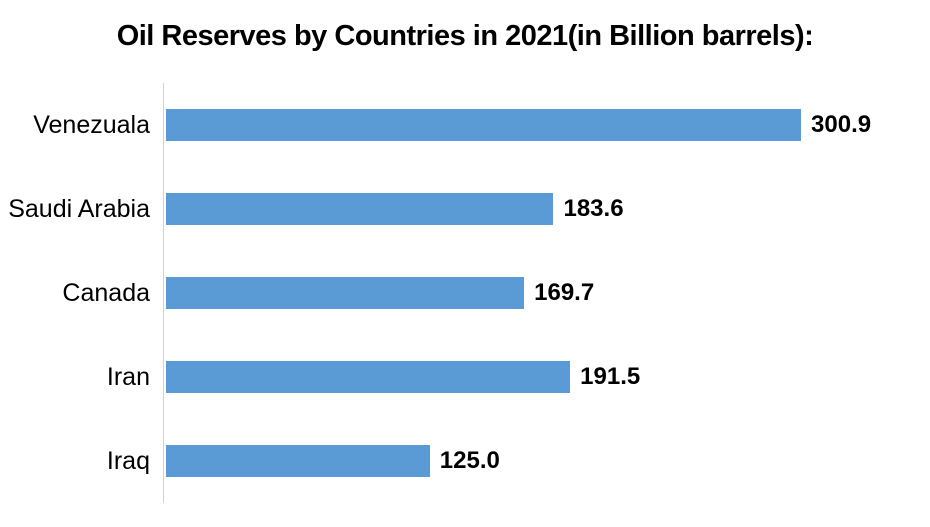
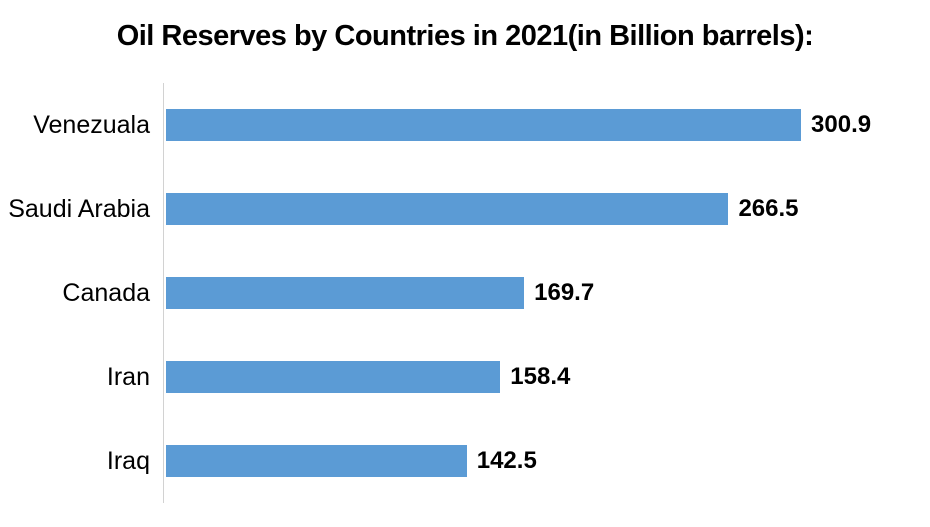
Saudi Arabia: 183.6 -> 266.5
Iran: 191.5 -> 158.4
Iraq: 125.0 -> 142.5
